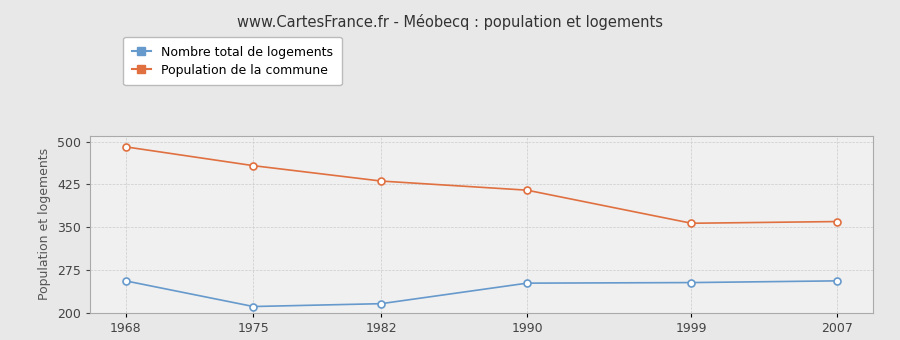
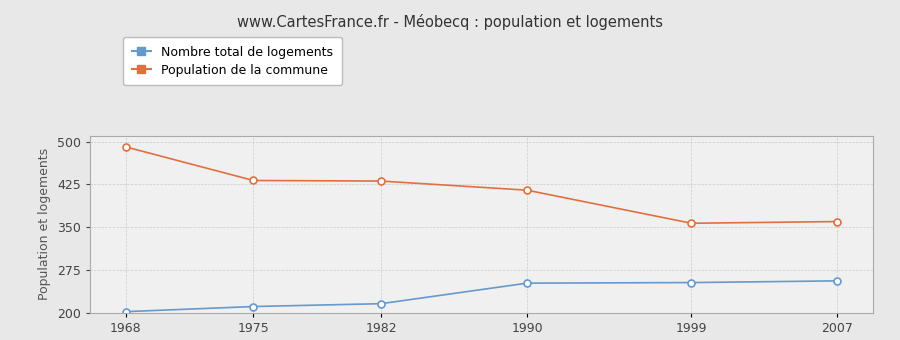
Nombre total de logements/1968: 256 -> 202
Population de la commune/1975: 458 -> 432
